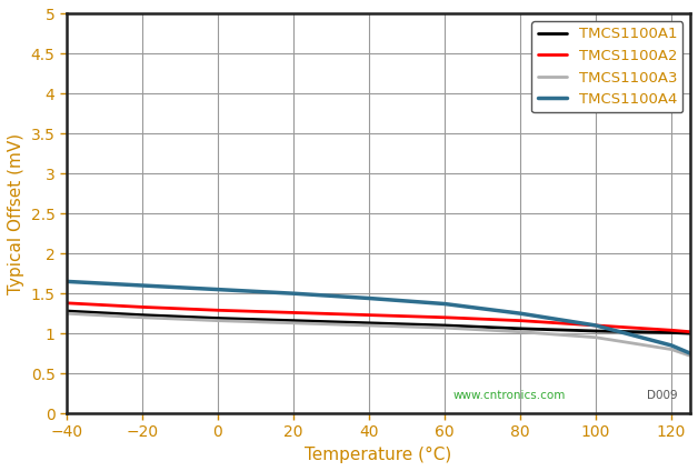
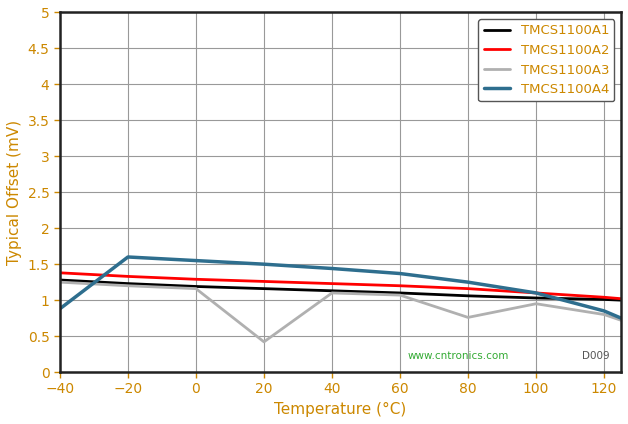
TMCS1100A4/−40: 1.65 -> 0.88
TMCS1100A3/20: 1.13 -> 0.42
TMCS1100A3/80: 1.02 -> 0.76
